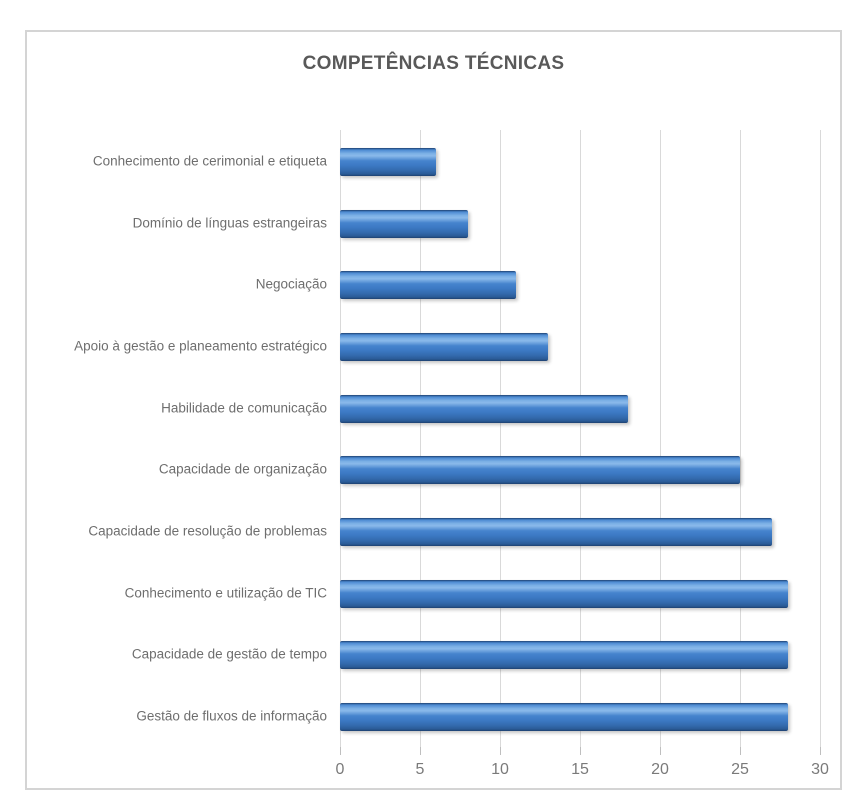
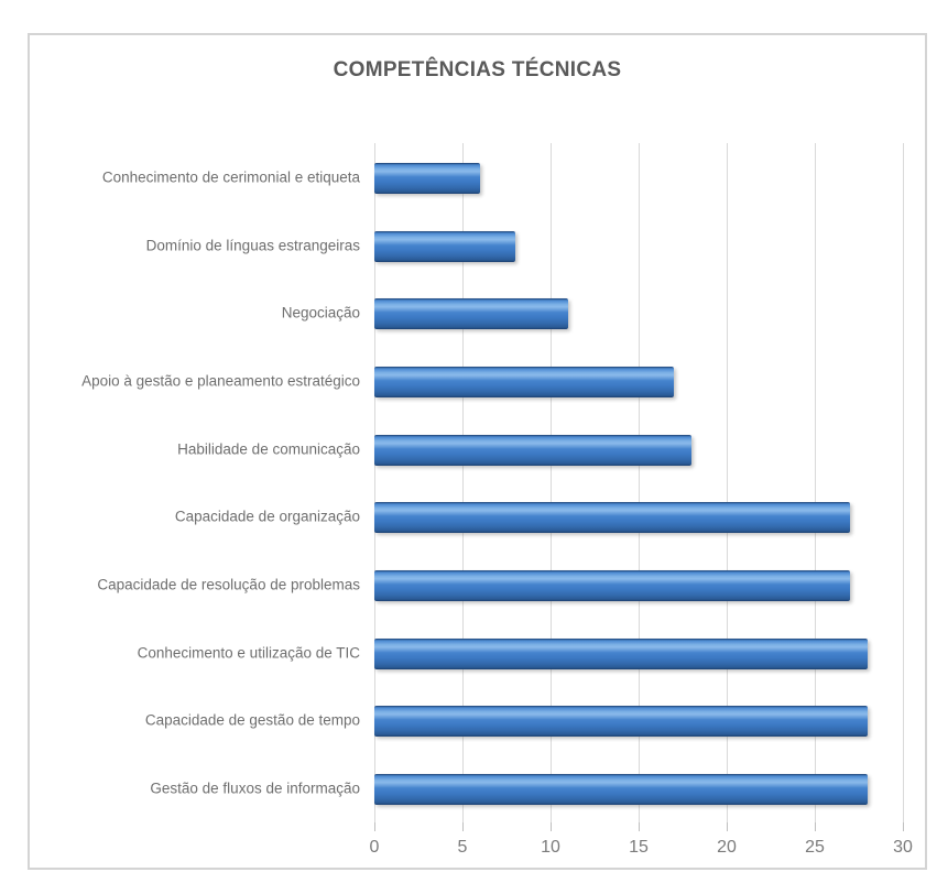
Apoio à gestão e planeamento estratégico: 13 -> 17
Capacidade de organização: 25 -> 27
